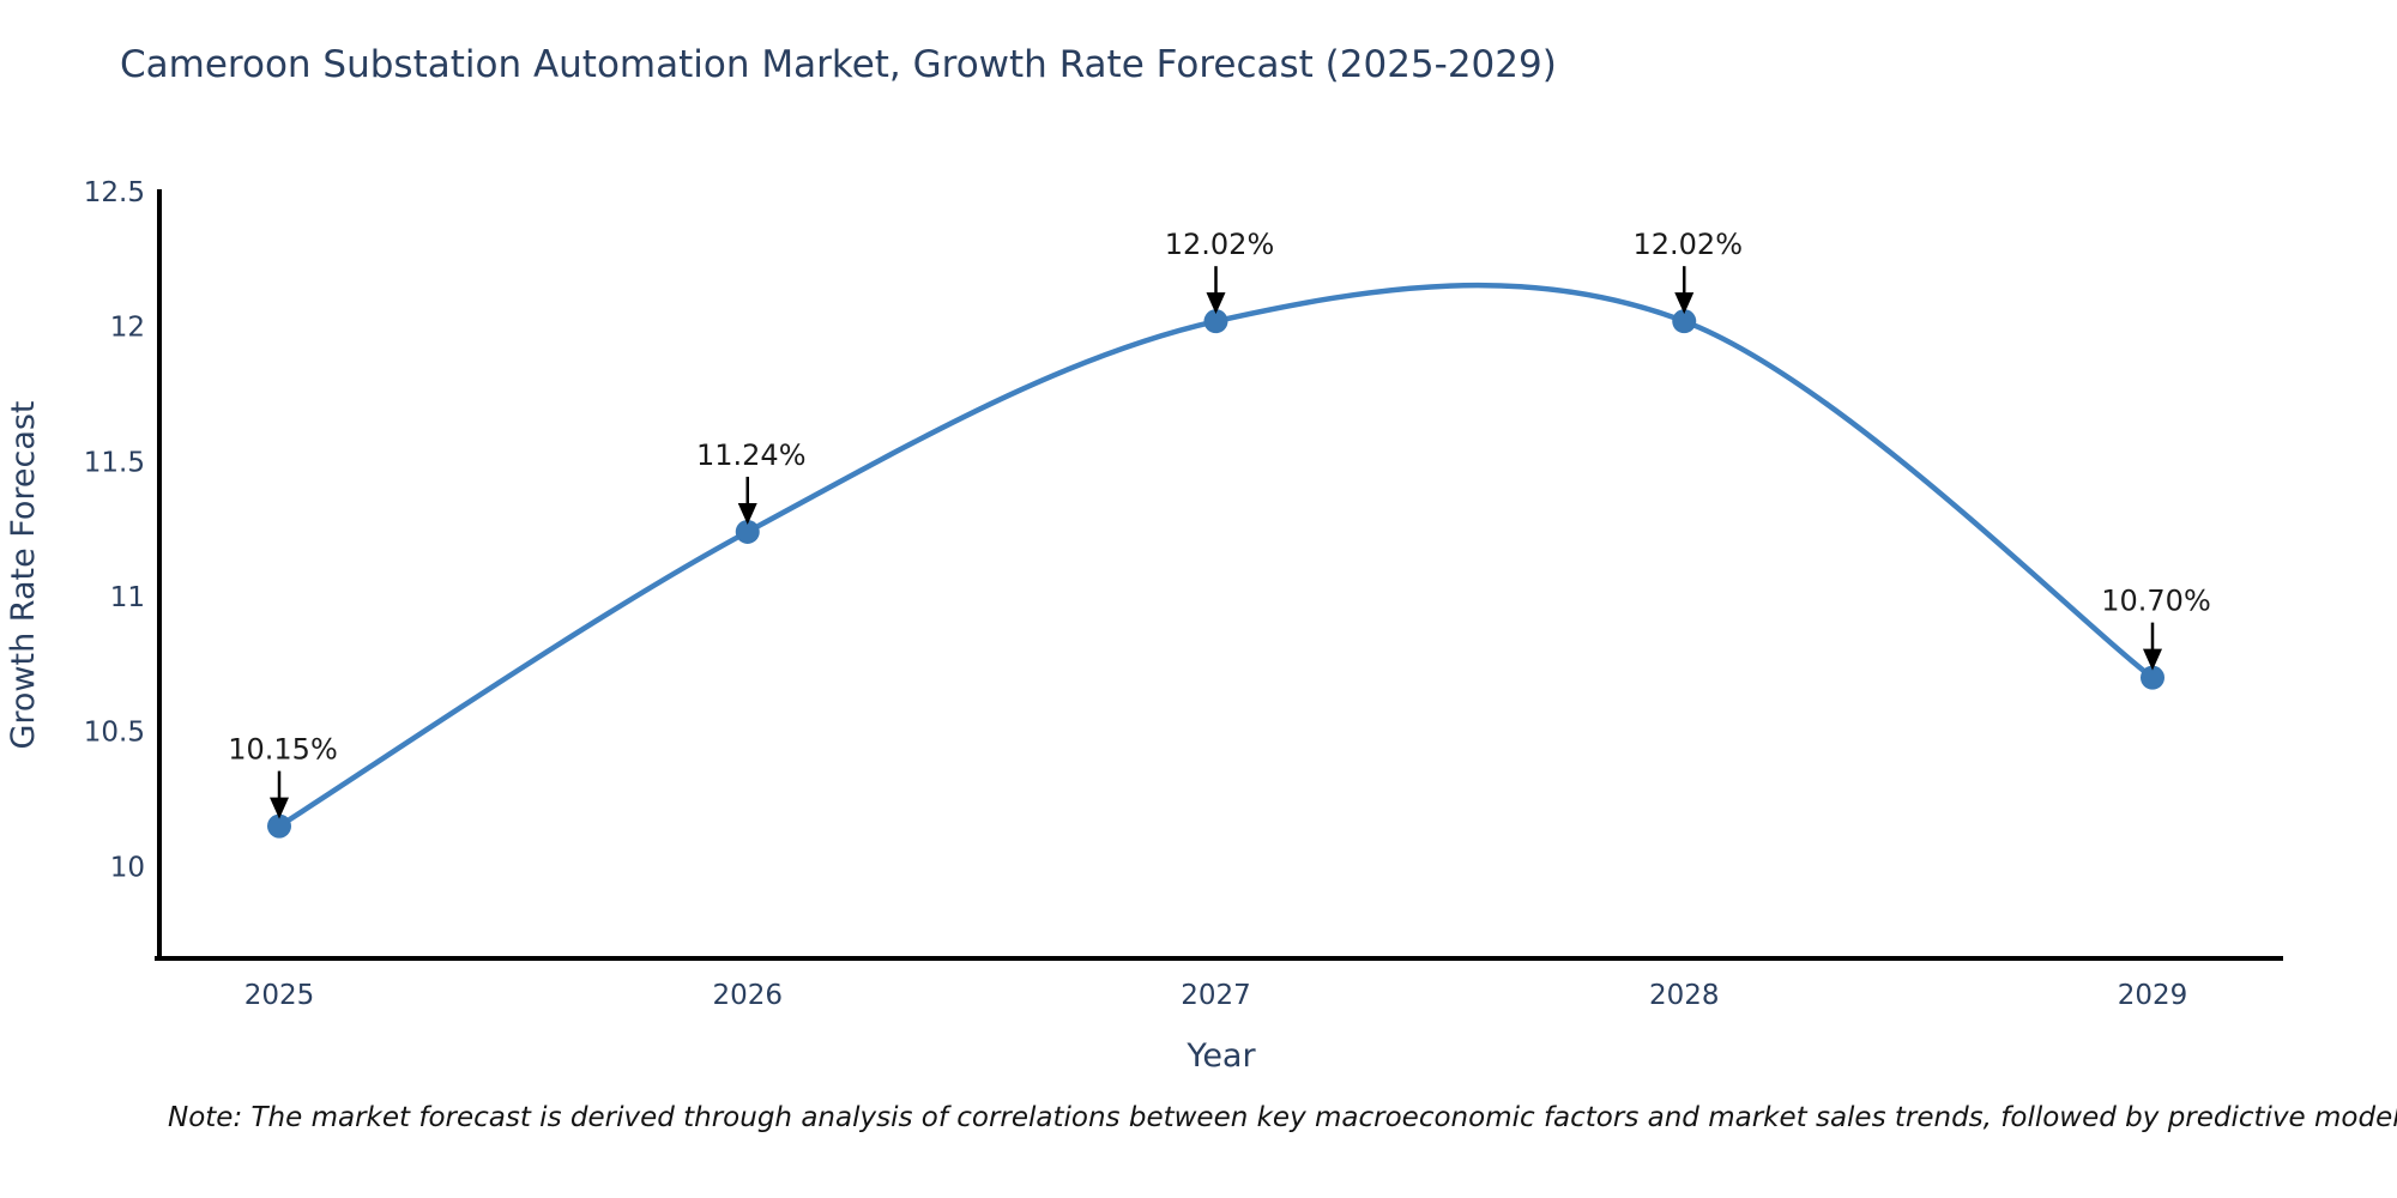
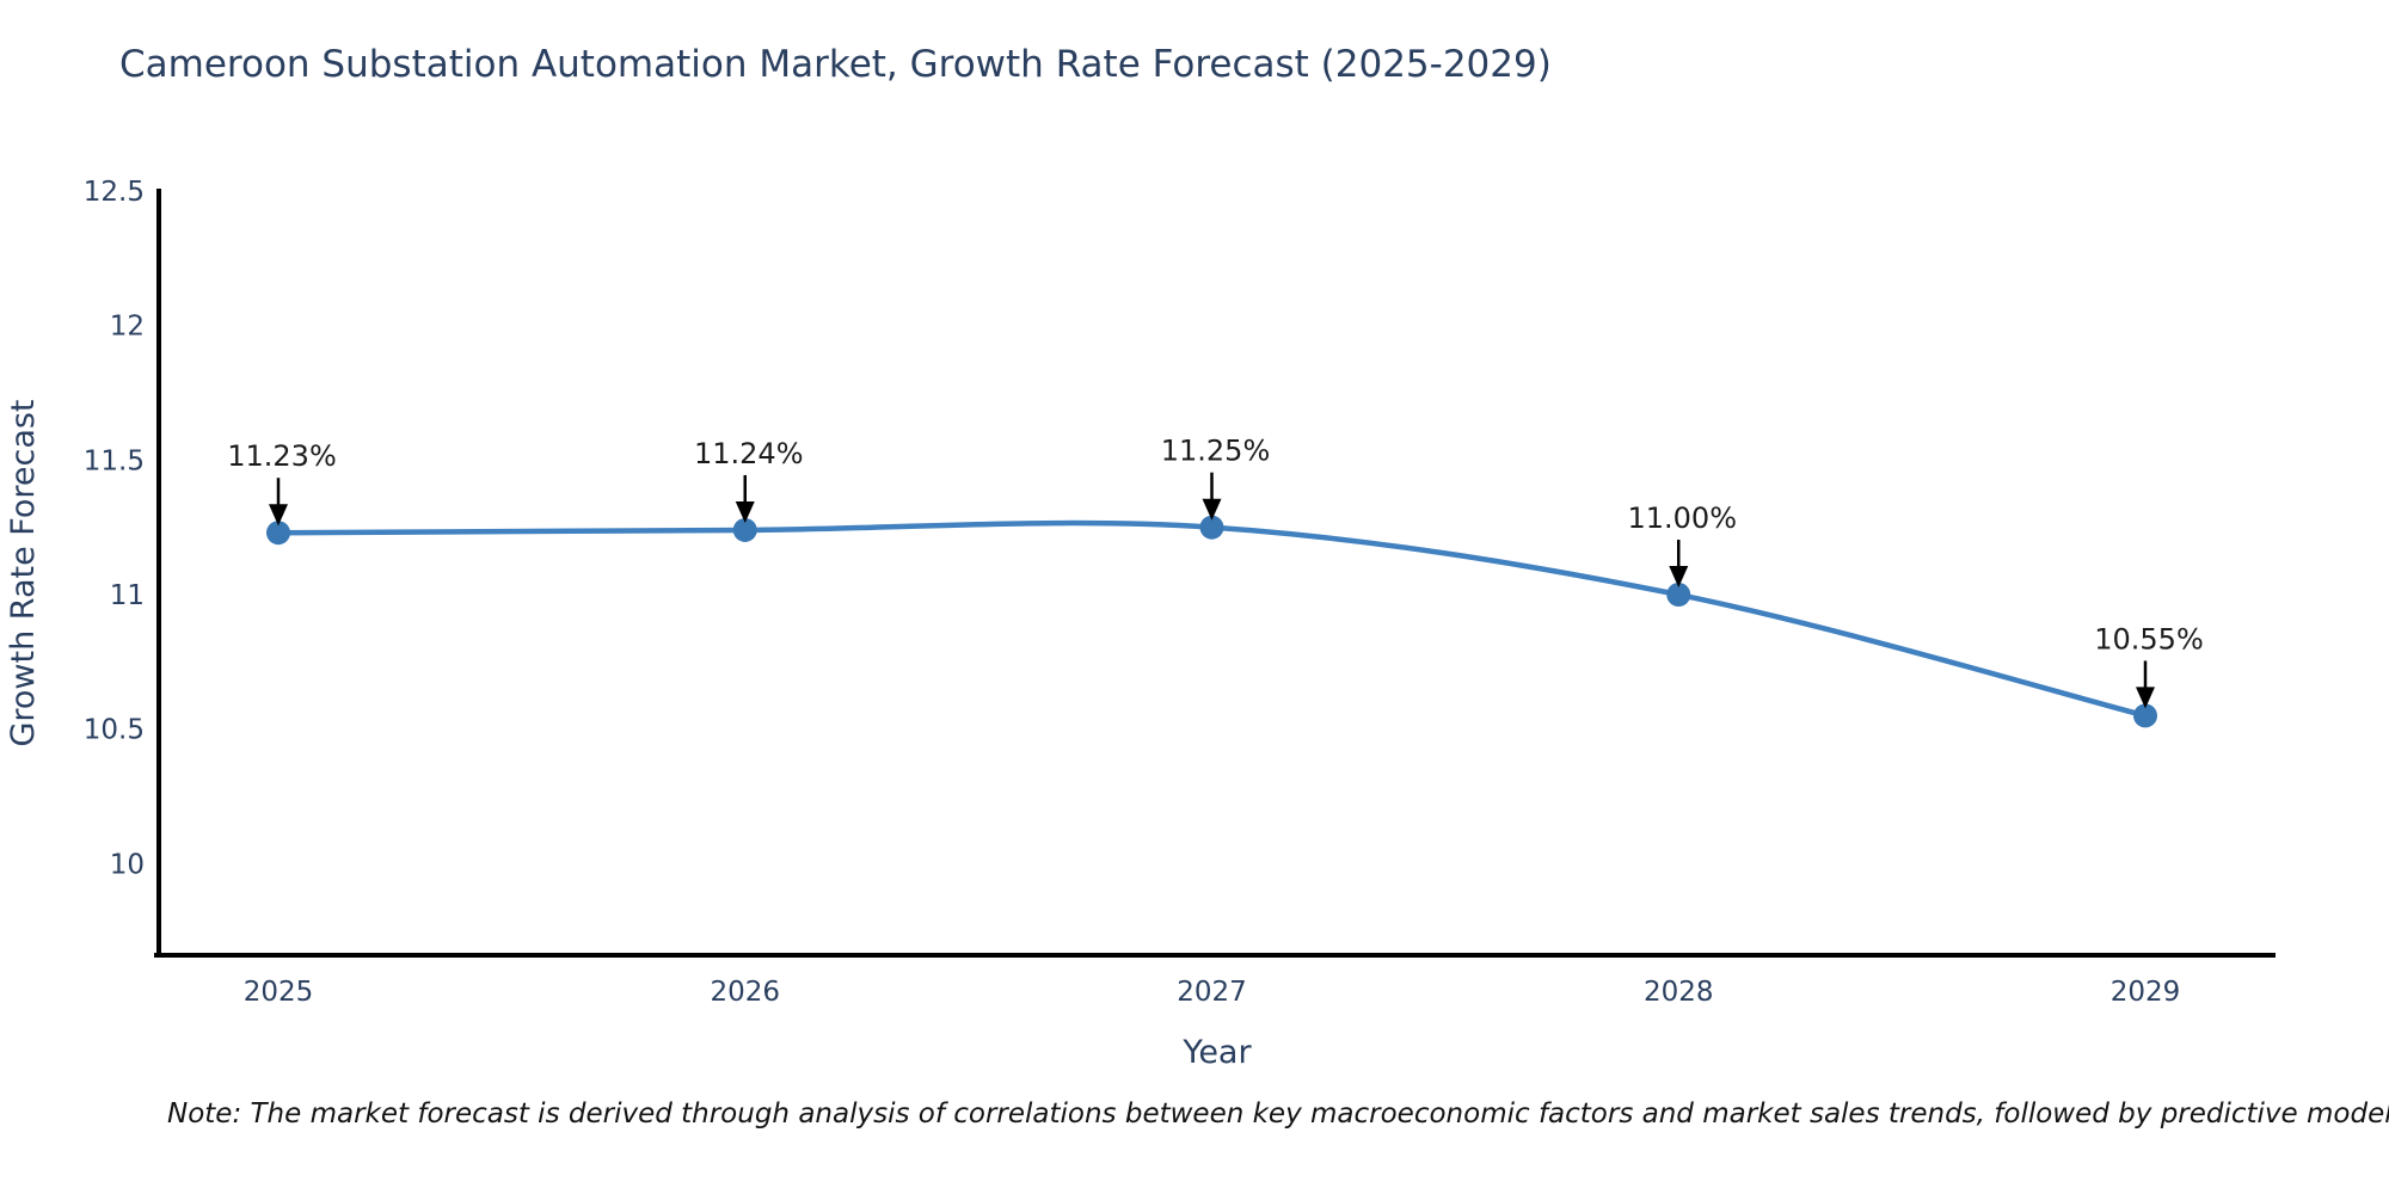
2025: 10.15% -> 11.23%
2027: 12.02% -> 11.25%
2028: 12.02% -> 11.00%
2029: 10.70% -> 10.55%
